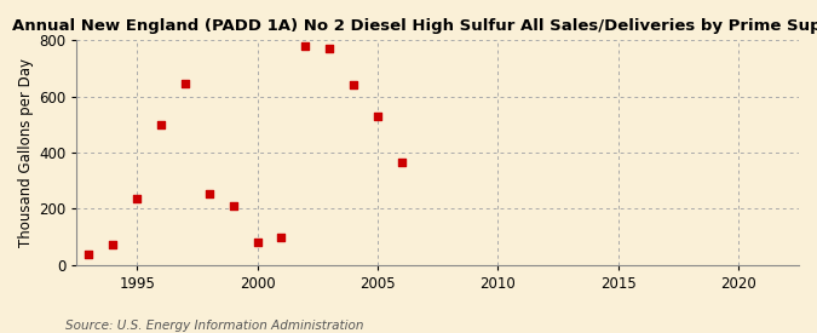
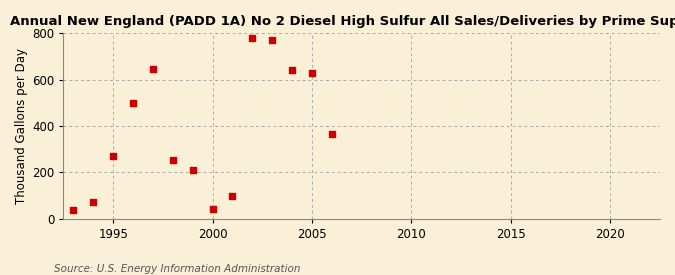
1995: 235 -> 270
2000: 82 -> 40
2005: 530 -> 630
